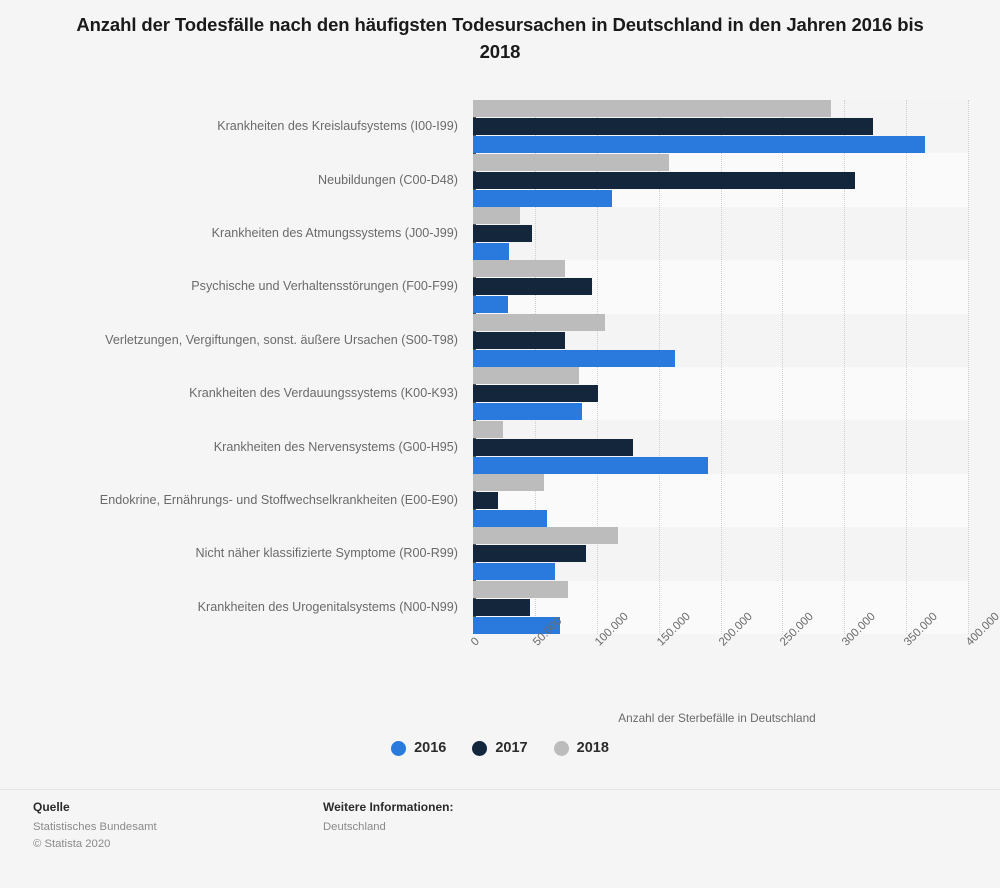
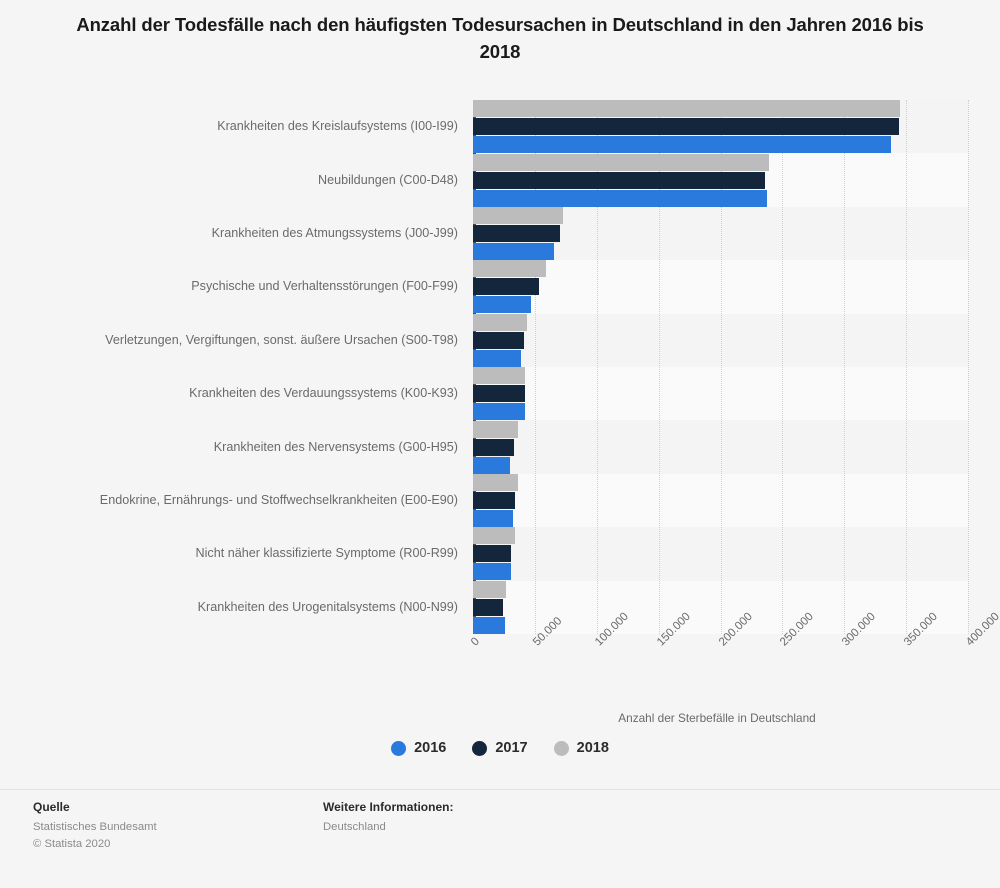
2016/Krankheiten des Kreislaufsystems (I00-I99): 365000 -> 338000
2017/Krankheiten des Kreislaufsystems (I00-I99): 323000 -> 344000
2018/Krankheiten des Kreislaufsystems (I00-I99): 289000 -> 345000
2016/Neubildungen (C00-D48): 112000 -> 238000
2017/Neubildungen (C00-D48): 309000 -> 236000
2018/Neubildungen (C00-D48): 158000 -> 239000
2016/Krankheiten des Atmungssystems (J00-J99): 29000 -> 65000
2017/Krankheiten des Atmungssystems (J00-J99): 48000 -> 70000
2018/Krankheiten des Atmungssystems (J00-J99): 38000 -> 73000
2016/Psychische und Verhaltensstörungen (F00-F99): 28000 -> 47000
2017/Psychische und Verhaltensstörungen (F00-F99): 96000 -> 53000
2018/Psychische und Verhaltensstörungen (F00-F99): 74000 -> 59000
2016/Verletzungen, Vergiftungen, sonst. äußere Ursachen (S00-T98): 163000 -> 39000
2017/Verletzungen, Vergiftungen, sonst. äußere Ursachen (S00-T98): 74000 -> 41000
2018/Verletzungen, Vergiftungen, sonst. äußere Ursachen (S00-T98): 107000 -> 44000
2016/Krankheiten des Verdauungssystems (K00-K93): 88000 -> 42000
2017/Krankheiten des Verdauungssystems (K00-K93): 101000 -> 42000
2018/Krankheiten des Verdauungssystems (K00-K93): 86000 -> 42000
2016/Krankheiten des Nervensystems (G00-H95): 190000 -> 30000
2017/Krankheiten des Nervensystems (G00-H95): 129000 -> 34000
2018/Krankheiten des Nervensystems (G00-H95): 24000 -> 36000
2016/Endokrine, Ernährungs- und Stoffwechselkrankheiten (E00-E90): 60000 -> 32000
2017/Endokrine, Ernährungs- und Stoffwechselkrankheiten (E00-E90): 20000 -> 34000
2018/Endokrine, Ernährungs- und Stoffwechselkrankheiten (E00-E90): 57000 -> 36000
2016/Nicht näher klassifizierte Symptome (R00-R99): 66000 -> 30000
2017/Nicht näher klassifizierte Symptome (R00-R99): 91000 -> 30000
2018/Nicht näher klassifizierte Symptome (R00-R99): 117000 -> 34000
2016/Krankheiten des Urogenitalsystems (N00-N99): 70000 -> 26000
2017/Krankheiten des Urogenitalsystems (N00-N99): 46000 -> 24000
2018/Krankheiten des Urogenitalsystems (N00-N99): 77000 -> 27000
